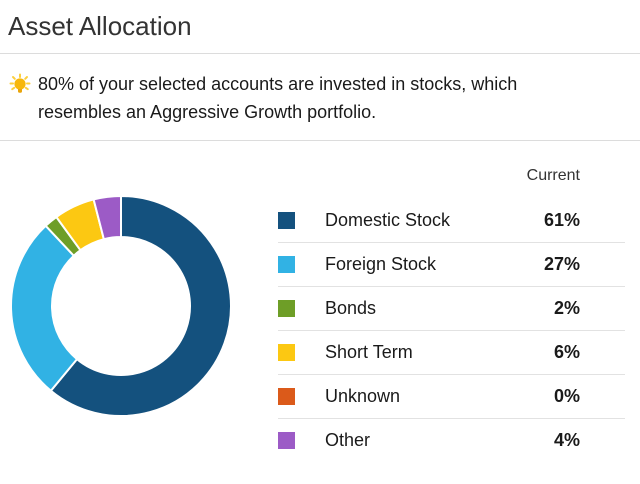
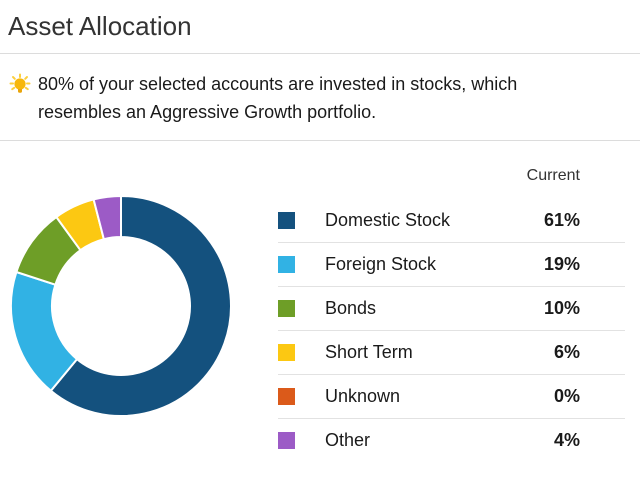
Foreign Stock: 27% -> 19%
Bonds: 2% -> 10%
